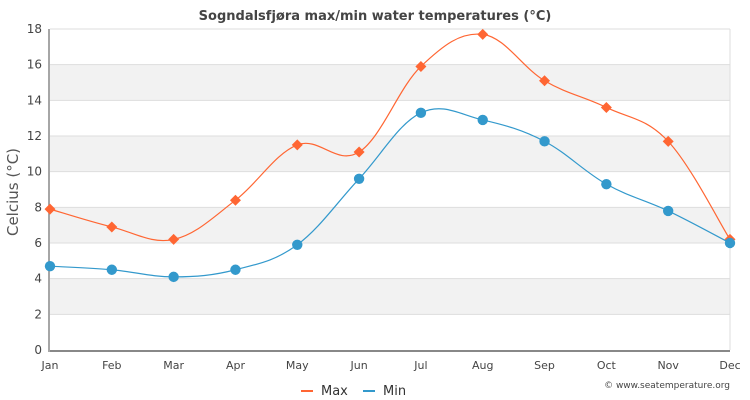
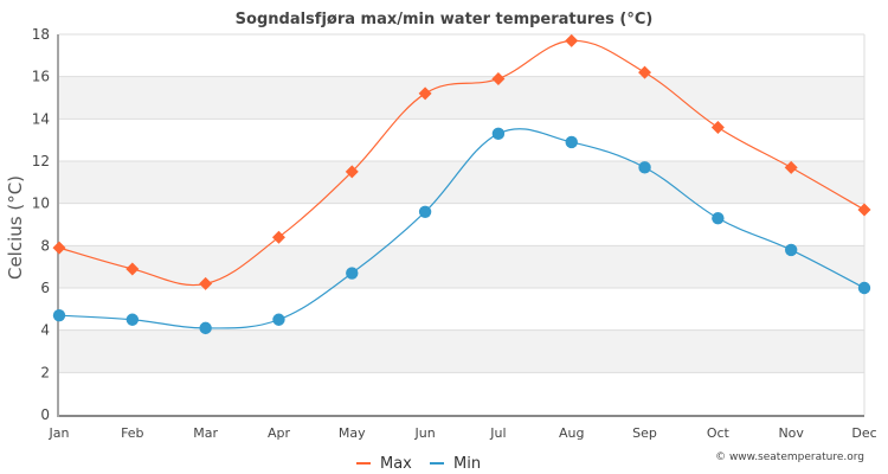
Min/May: 5.9 -> 6.7
Max/Jun: 11.1 -> 15.2
Max/Sep: 15.1 -> 16.2
Max/Dec: 6.2 -> 9.7
